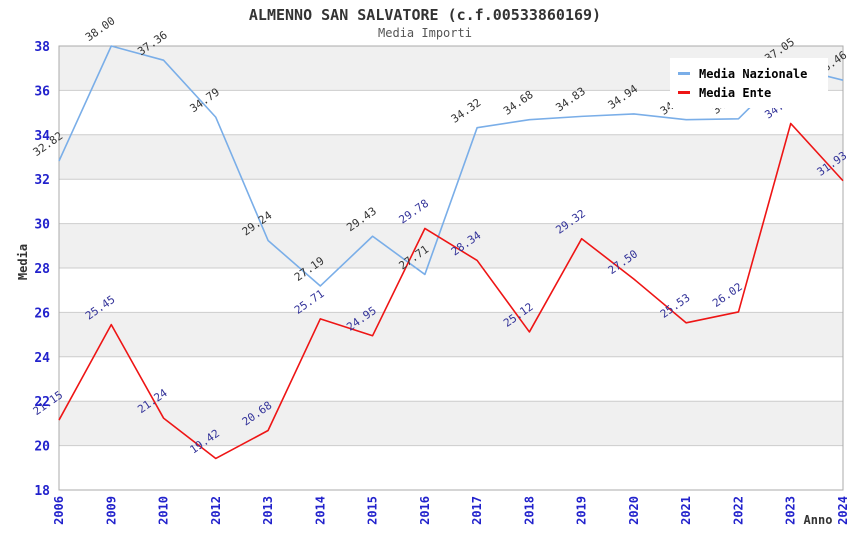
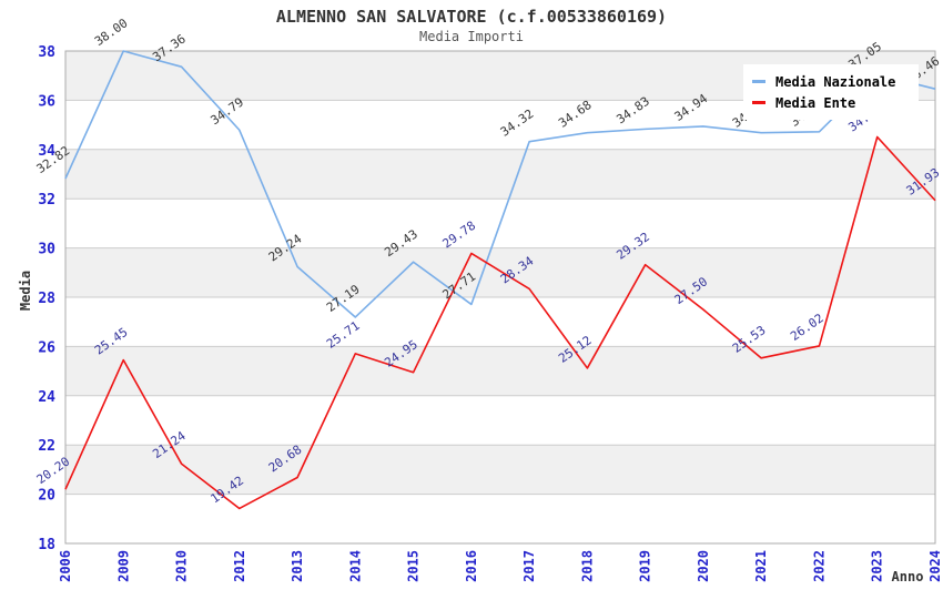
Media Ente/2006: 21.15 -> 20.20
